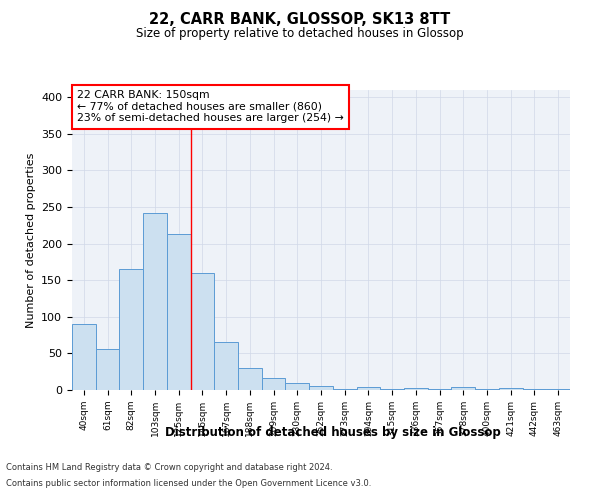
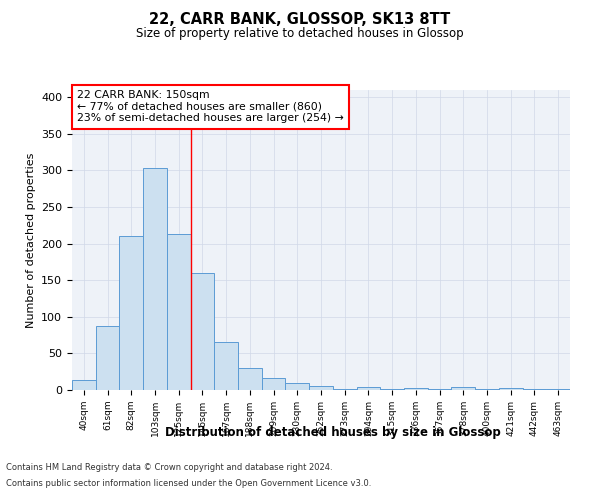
40sqm: 90 -> 14
61sqm: 56 -> 88
82sqm: 166 -> 210
103sqm: 242 -> 304
